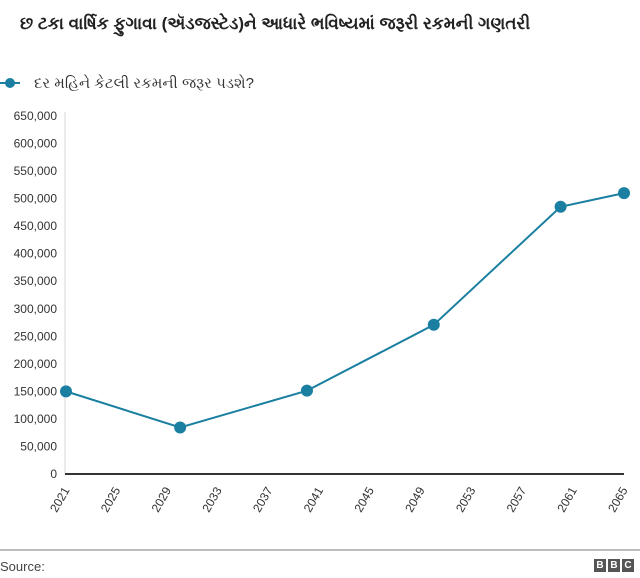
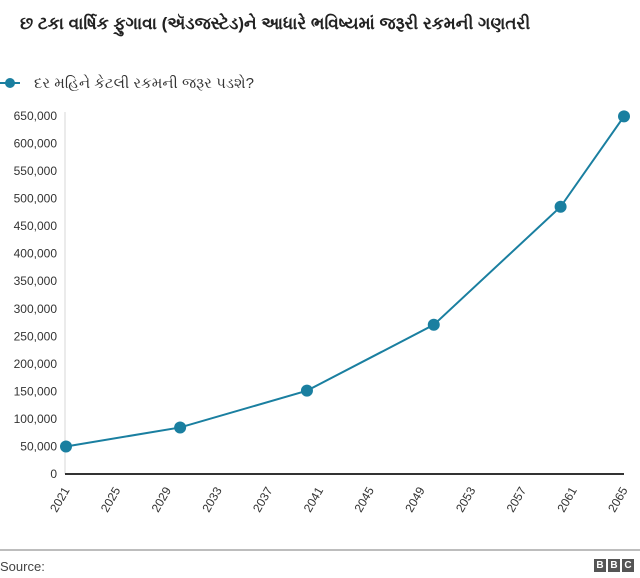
2021: 150000 -> 50000
2065: 510000 -> 650000
